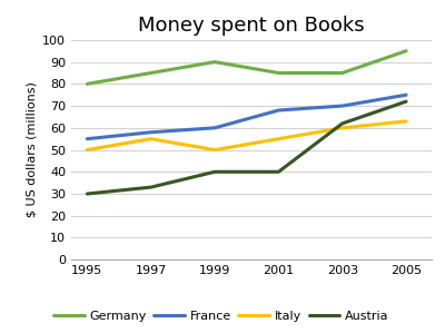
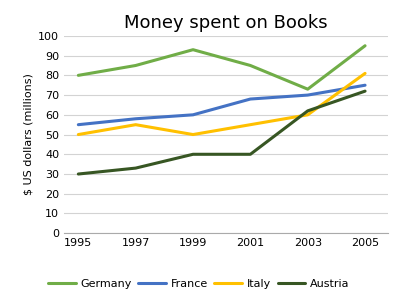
Germany/1999: 90 -> 93
Germany/2003: 85 -> 73
Italy/2005: 63 -> 81
